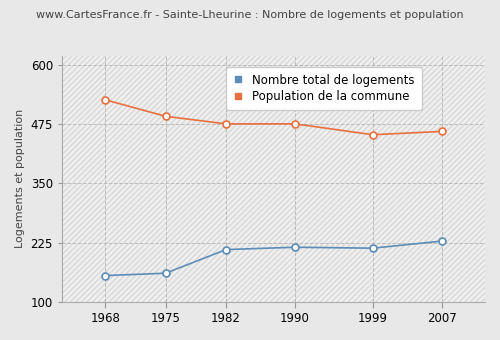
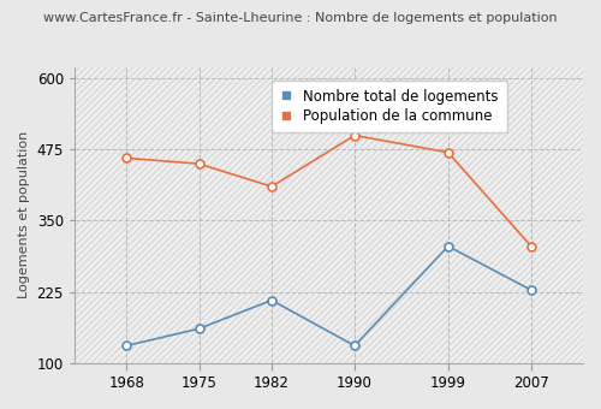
Nombre total de logements/1968: 155 -> 130
Population de la commune/1968: 527 -> 460
Population de la commune/1975: 492 -> 450
Population de la commune/1982: 476 -> 410
Nombre total de logements/1990: 215 -> 130
Population de la commune/1990: 476 -> 500
Nombre total de logements/1999: 213 -> 305
Population de la commune/1999: 453 -> 470
Population de la commune/2007: 460 -> 305
